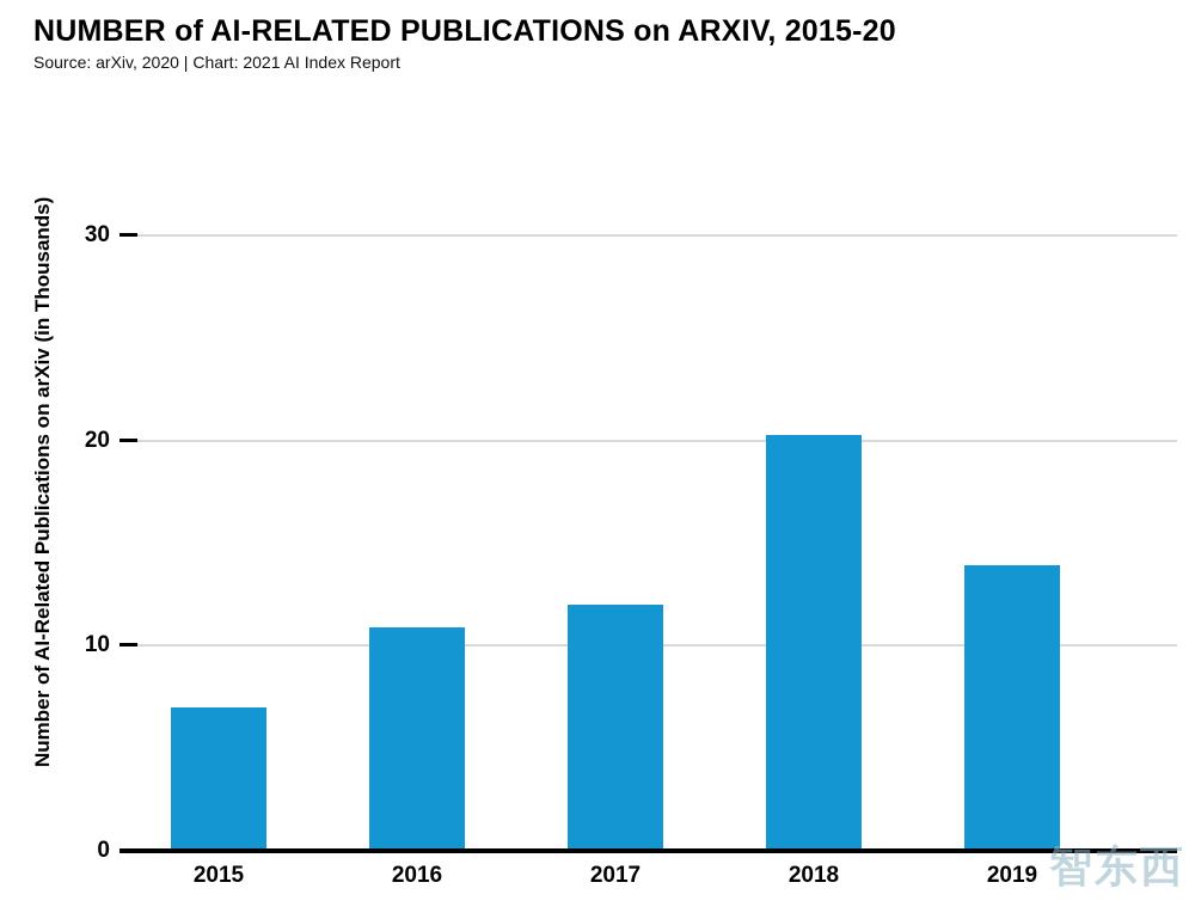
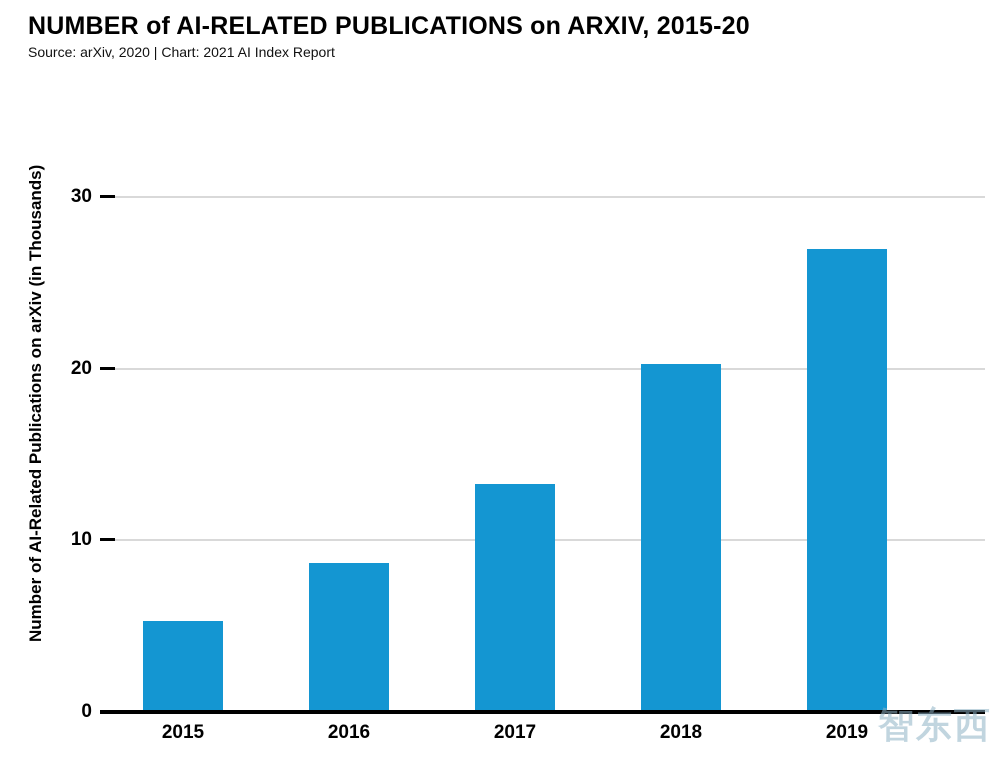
2015: 7.0 -> 5.3
2016: 10.9 -> 8.7
2017: 12.0 -> 13.3
2019: 13.9 -> 27.0
